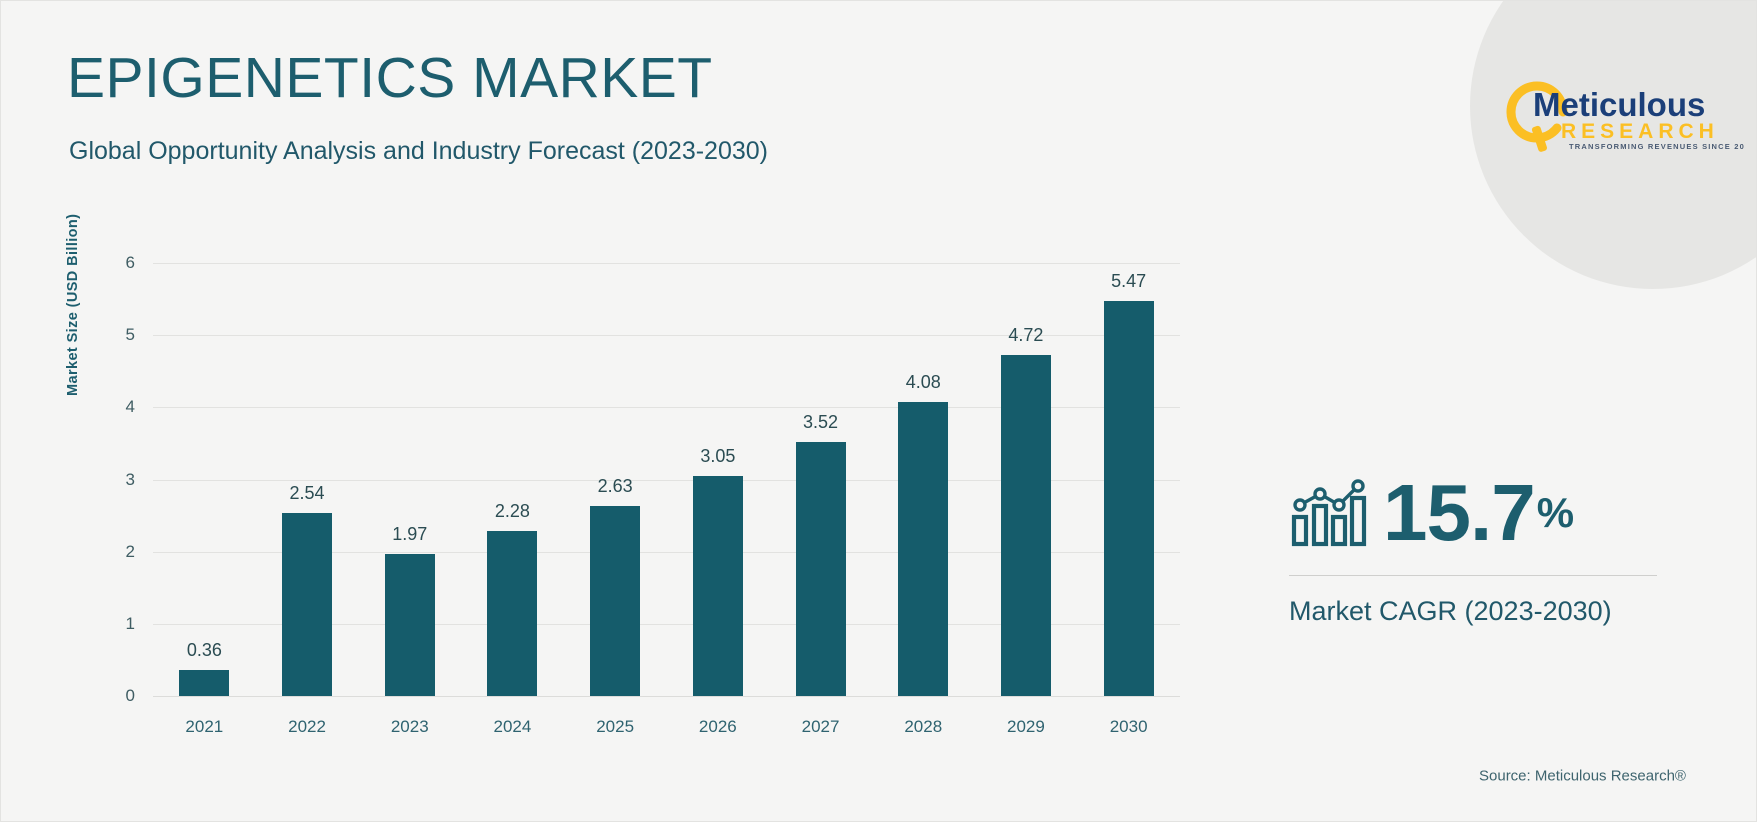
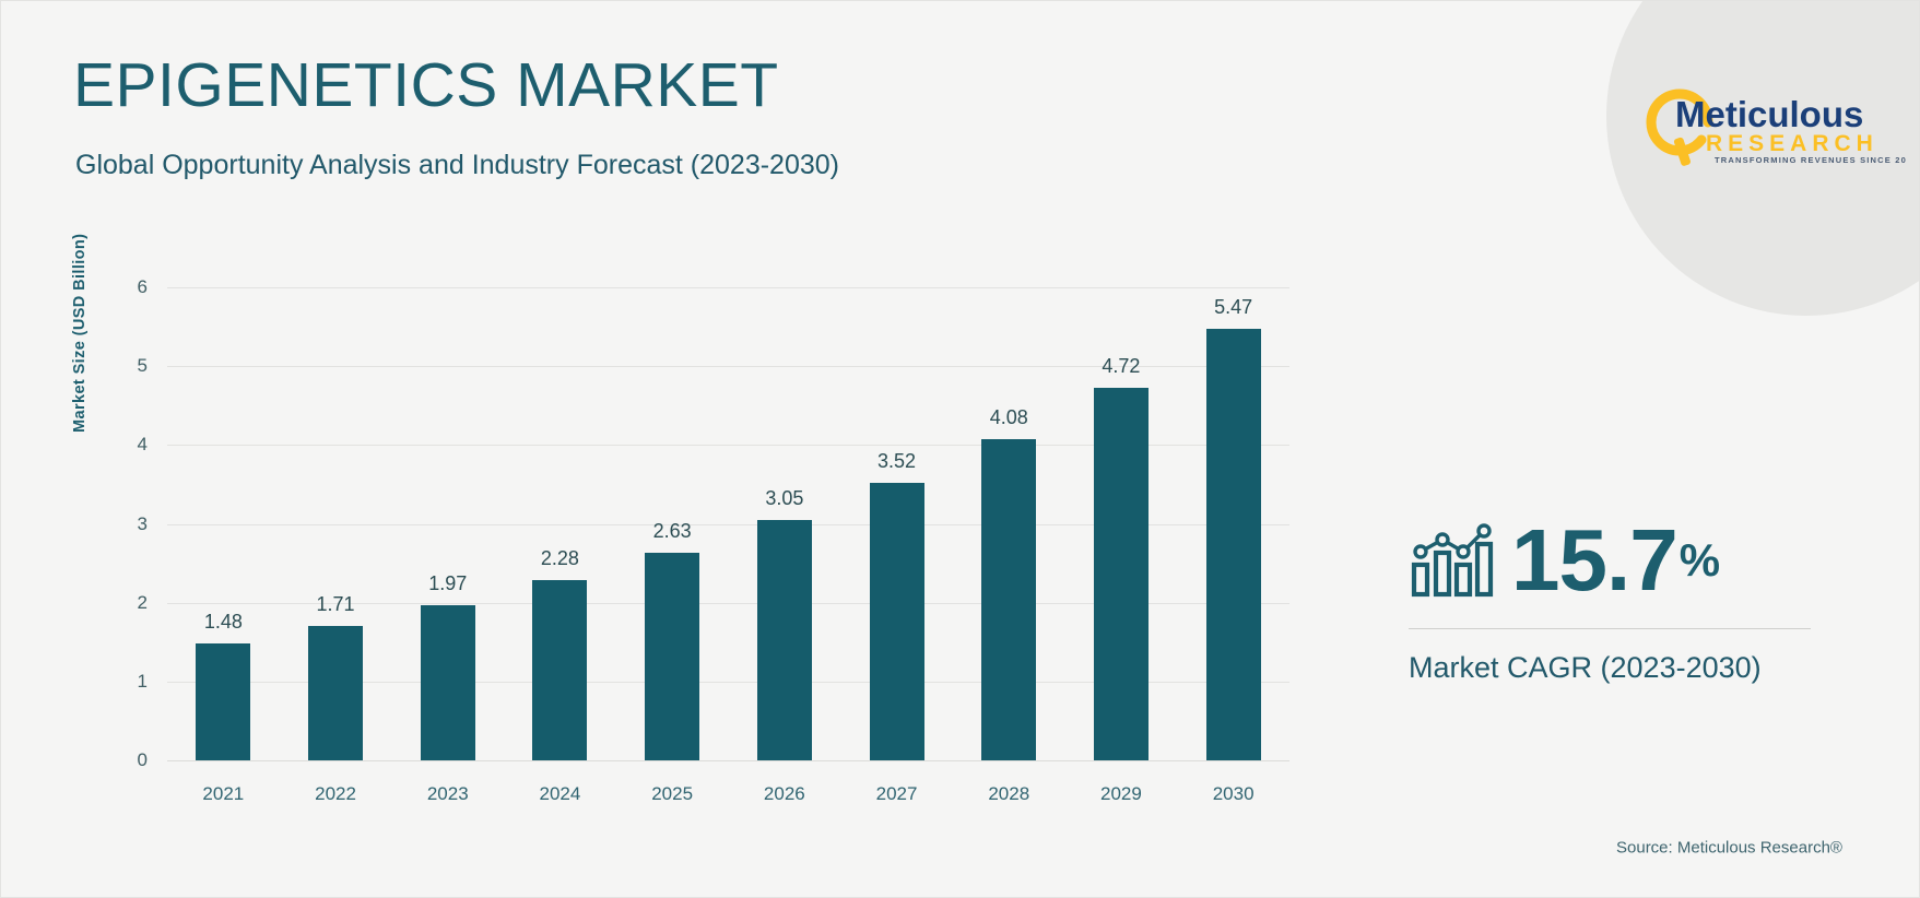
2021: 0.36 -> 1.48
2022: 2.54 -> 1.71
